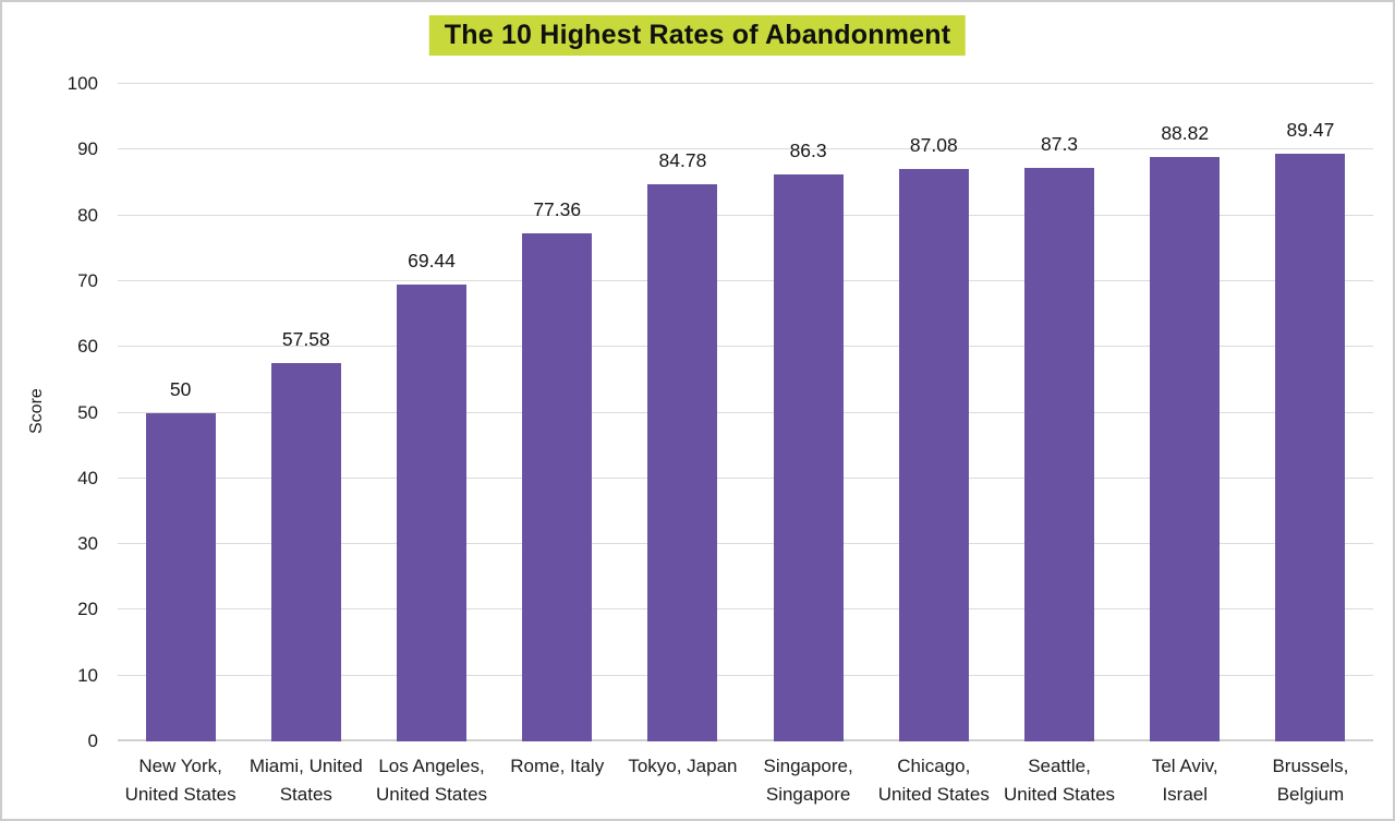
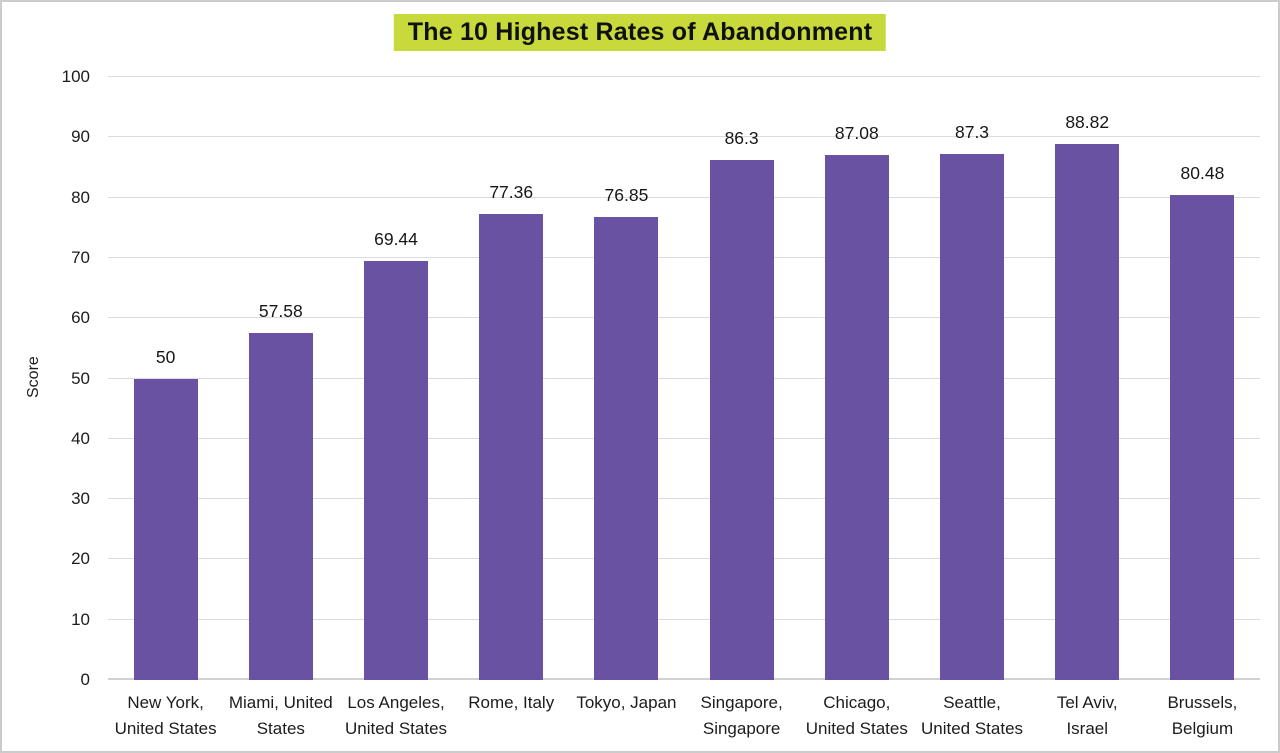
Tokyo, Japan: 84.78 -> 76.85
Brussels, Belgium: 89.47 -> 80.48
